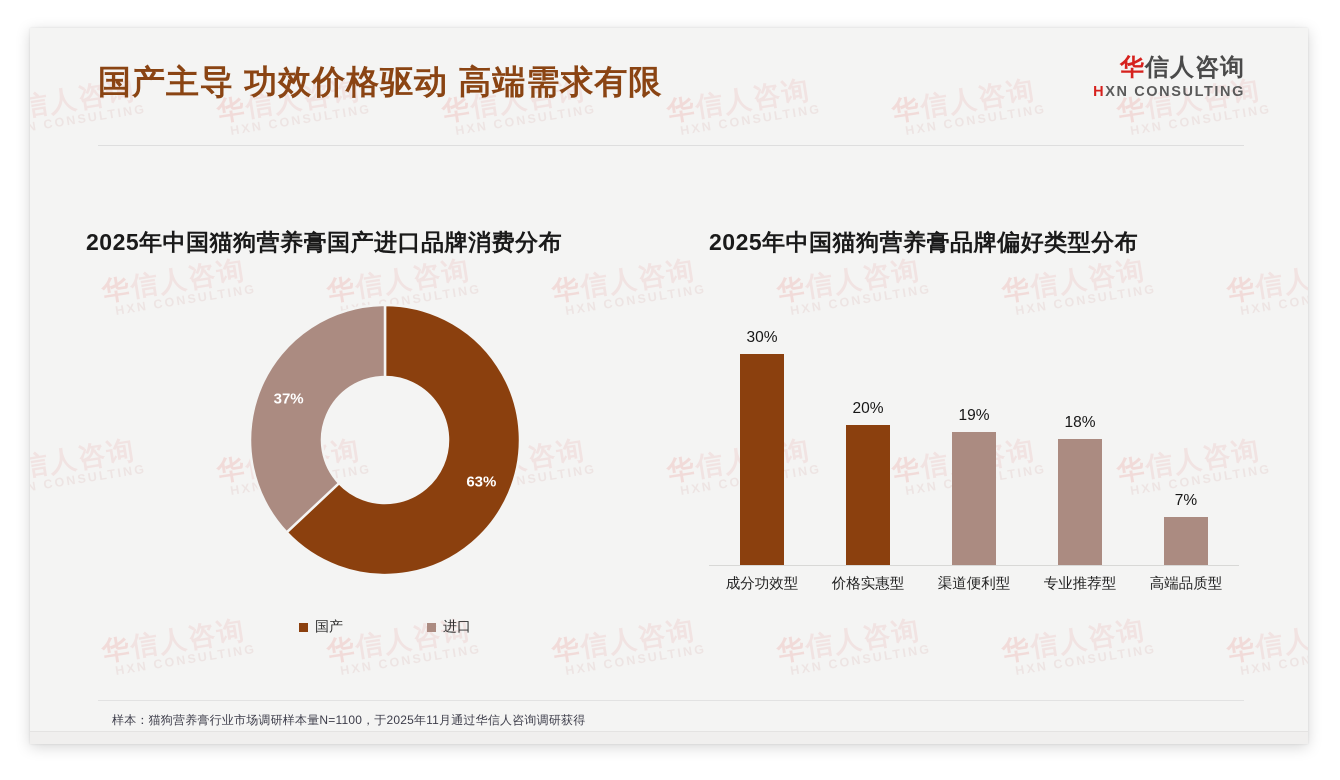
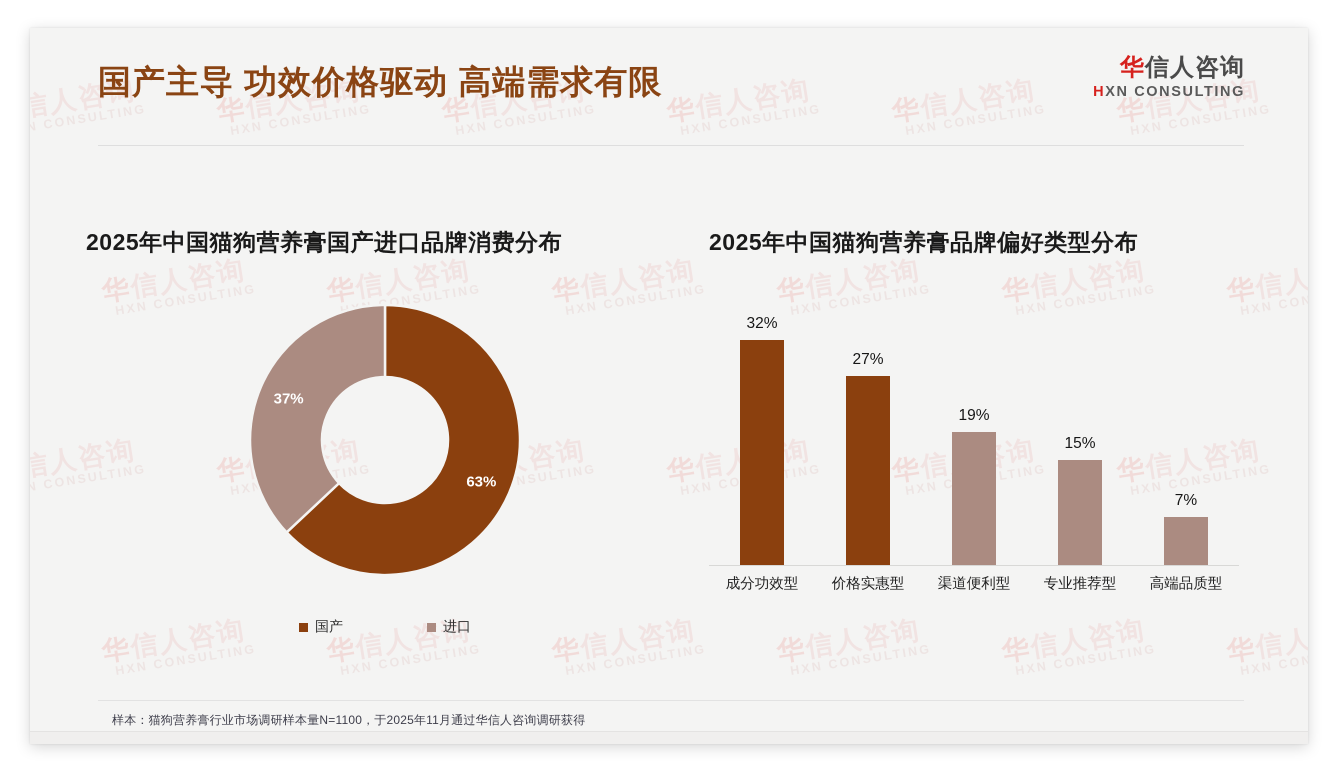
2025年中国猫狗营养膏品牌偏好类型分布/成分功效型: 30% -> 32%
2025年中国猫狗营养膏品牌偏好类型分布/价格实惠型: 20% -> 27%
2025年中国猫狗营养膏品牌偏好类型分布/专业推荐型: 18% -> 15%
